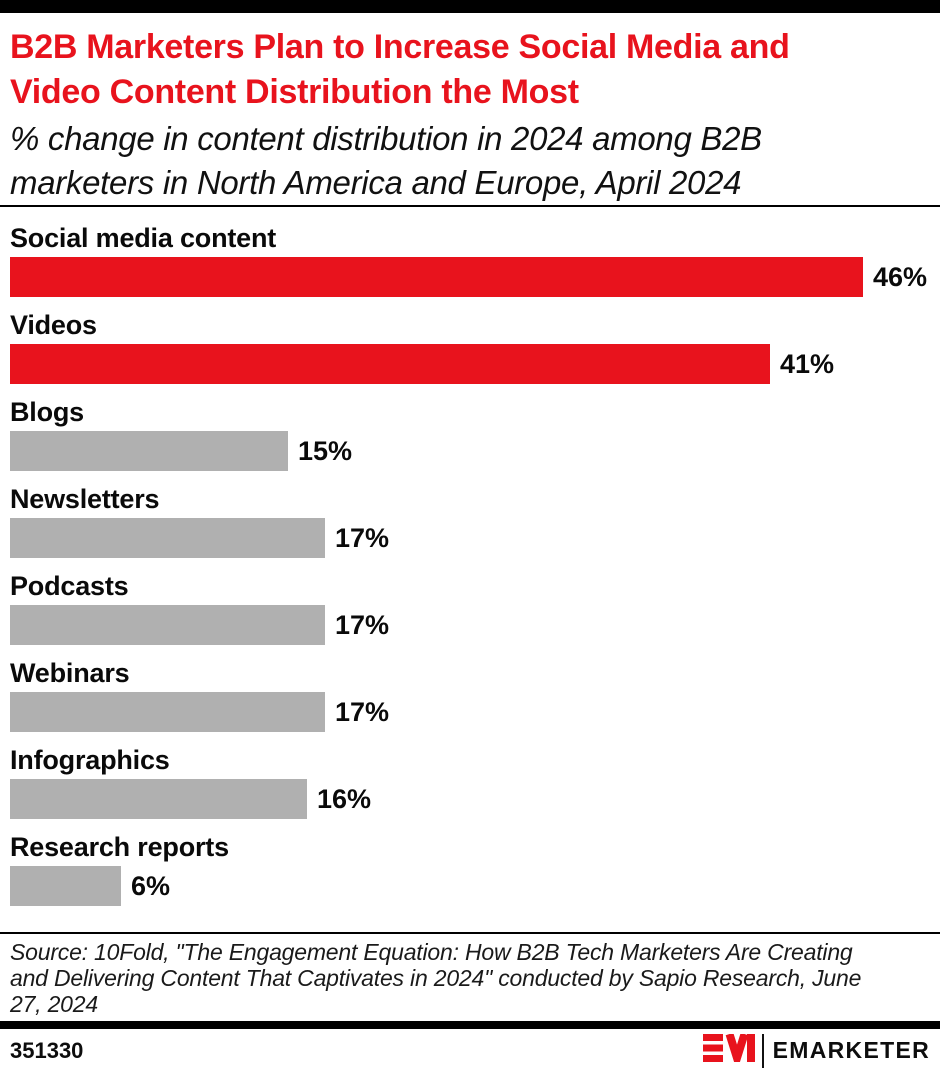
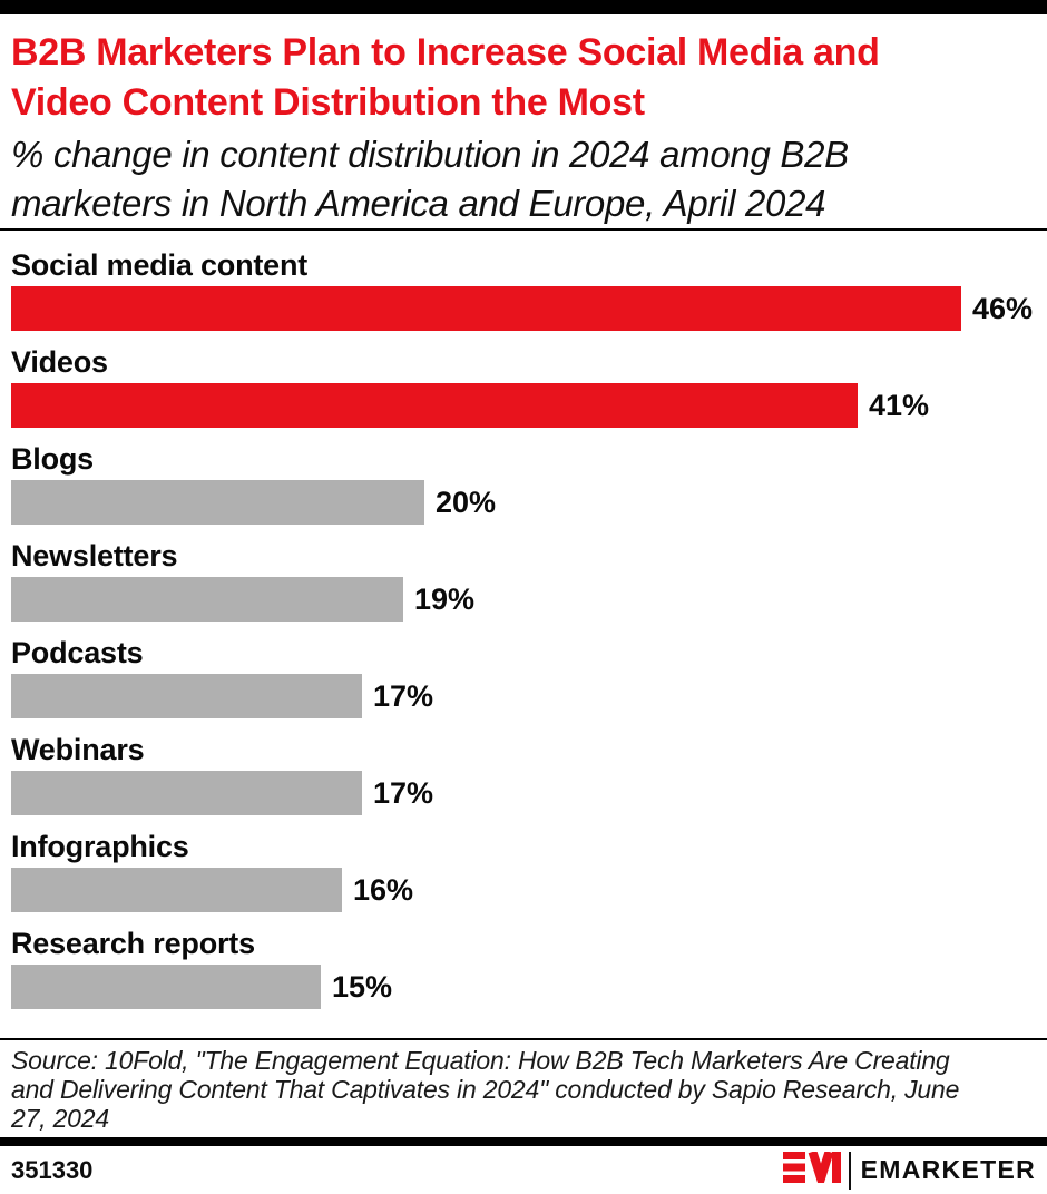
Blogs: 15% -> 20%
Newsletters: 17% -> 19%
Research reports: 6% -> 15%
